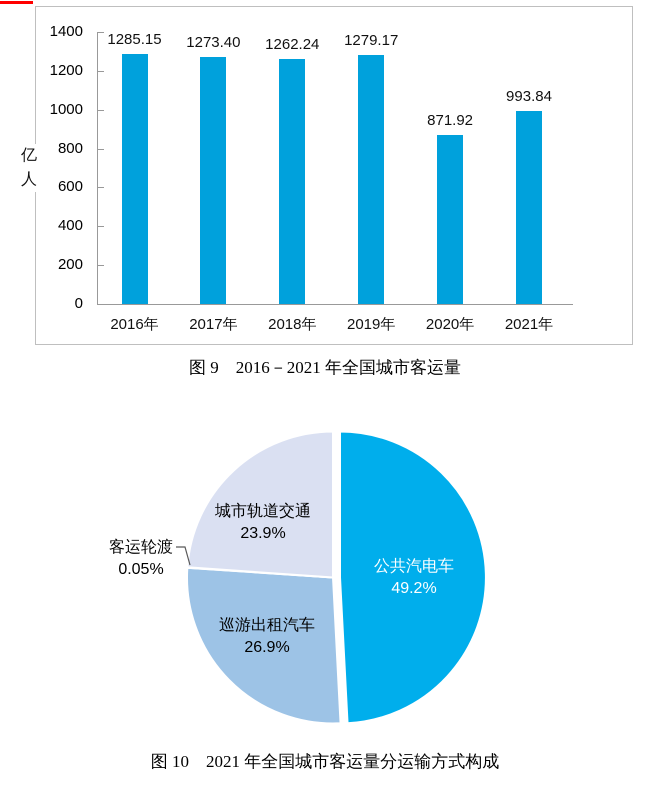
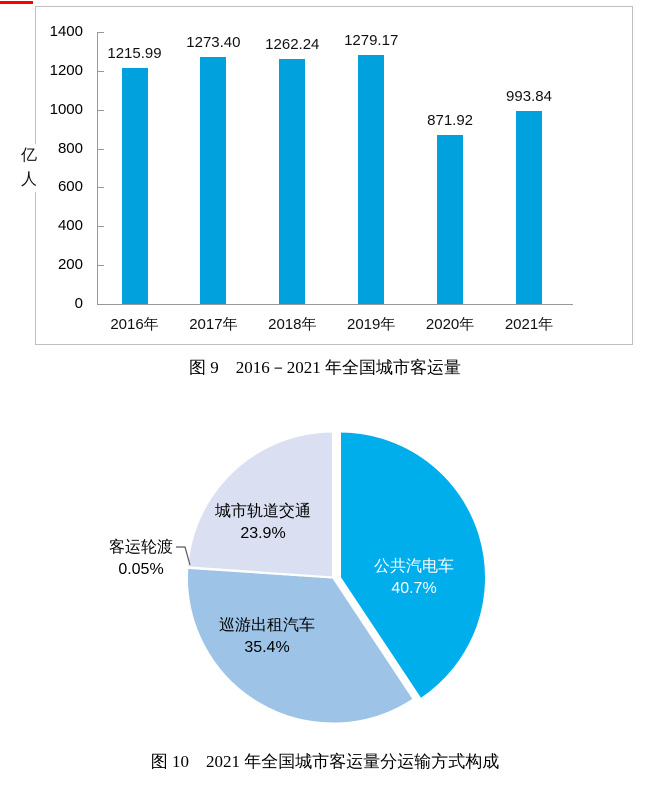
图 9 2016－2021 年全国城市客运量/2016年: 1285.15 -> 1215.99
图 10 2021 年全国城市客运量分运输方式构成/公共汽电车: 49.2% -> 40.7%
图 10 2021 年全国城市客运量分运输方式构成/巡游出租汽车: 26.9% -> 35.4%
